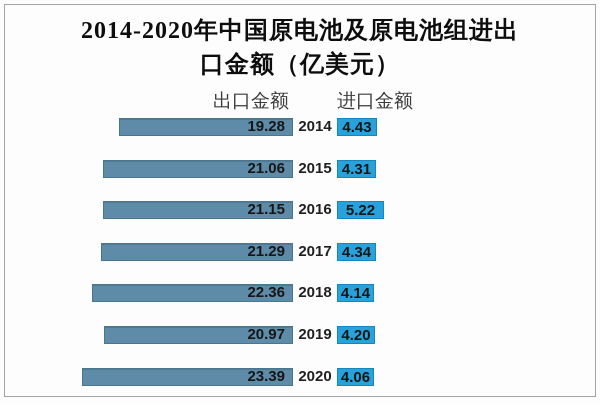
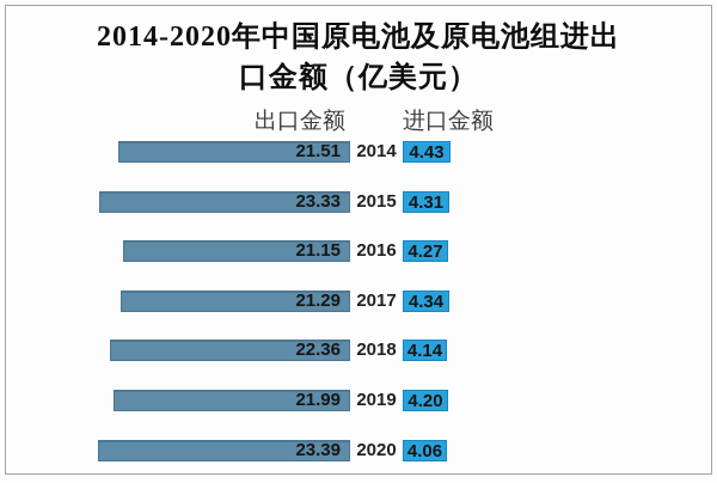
出口金额/2014: 19.28 -> 21.51
出口金额/2015: 21.06 -> 23.33
进口金额/2016: 5.22 -> 4.27
出口金额/2019: 20.97 -> 21.99
